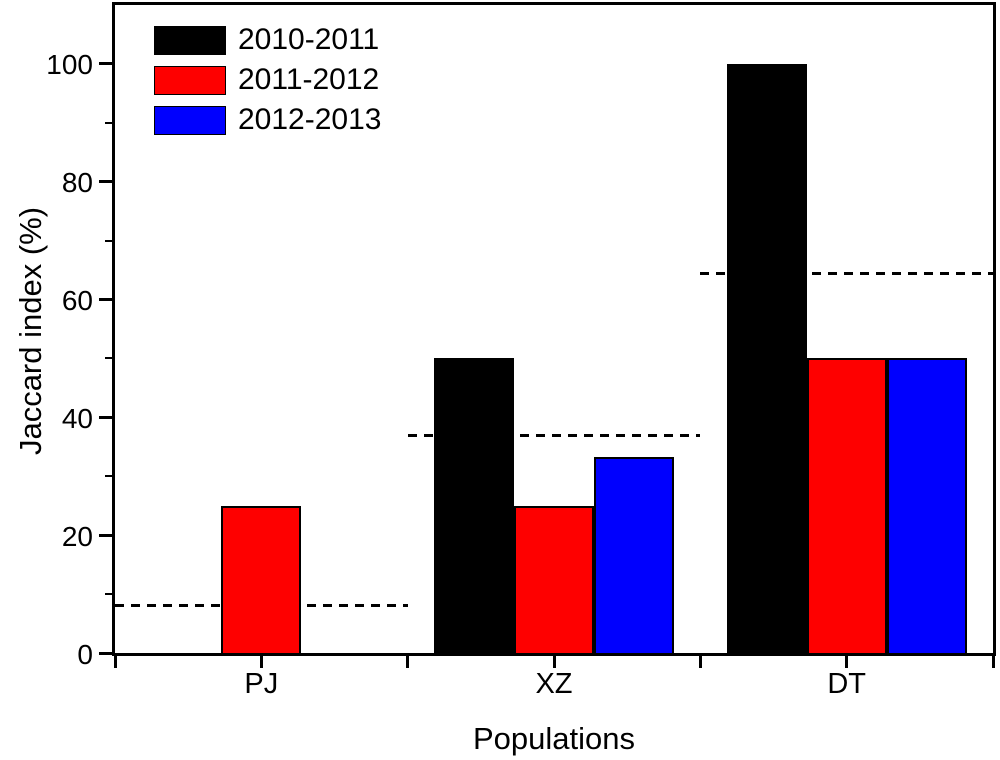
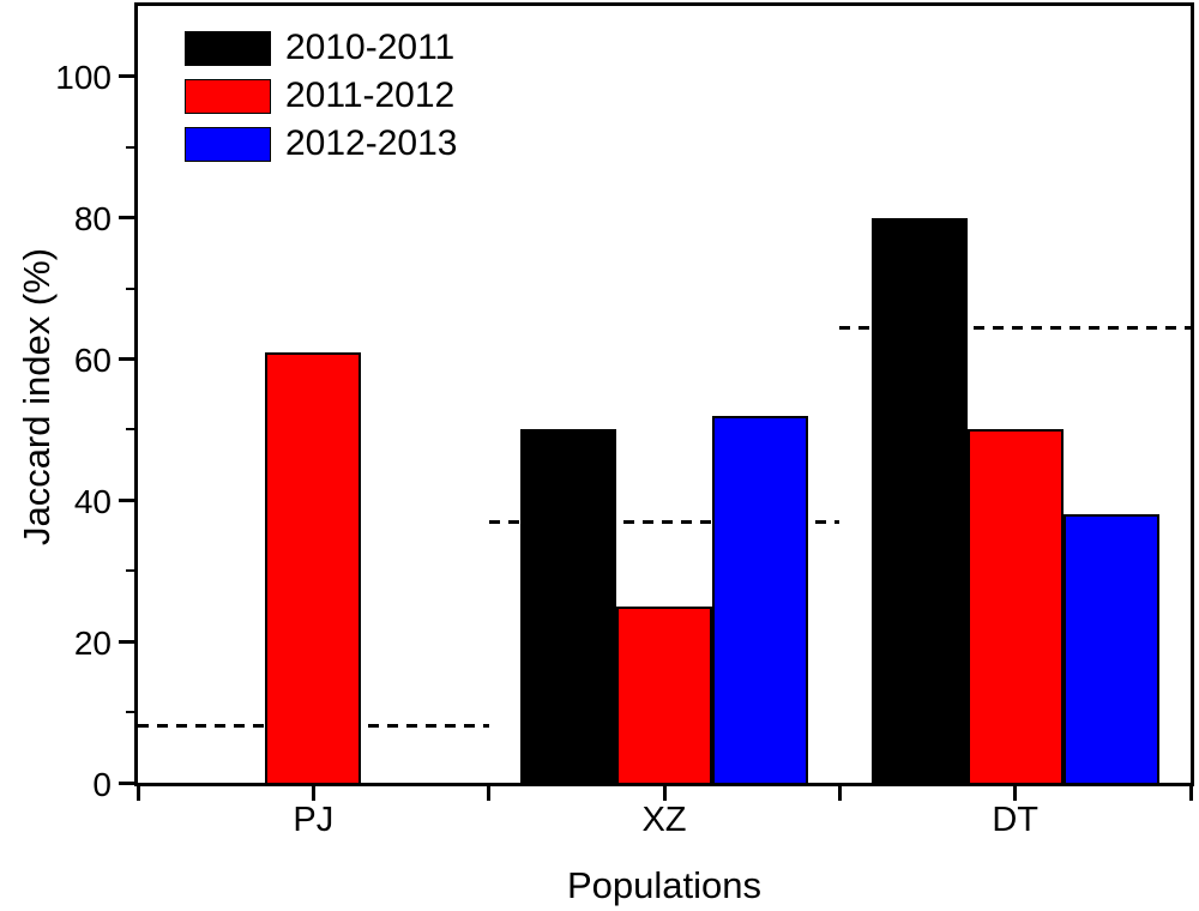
2011-2012/PJ: 25 -> 61
2012-2013/XZ: 33 -> 52
2010-2011/DT: 100 -> 80
2012-2013/DT: 50 -> 38
